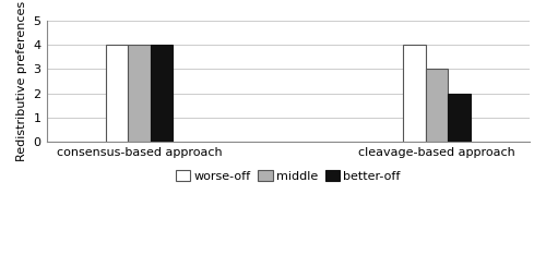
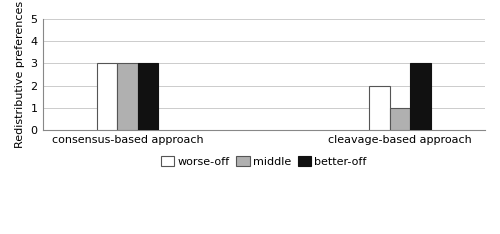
worse-off/consensus-based approach: 4 -> 3
middle/consensus-based approach: 4 -> 3
better-off/consensus-based approach: 4 -> 3
worse-off/cleavage-based approach: 4 -> 2
middle/cleavage-based approach: 3 -> 1
better-off/cleavage-based approach: 2 -> 3
